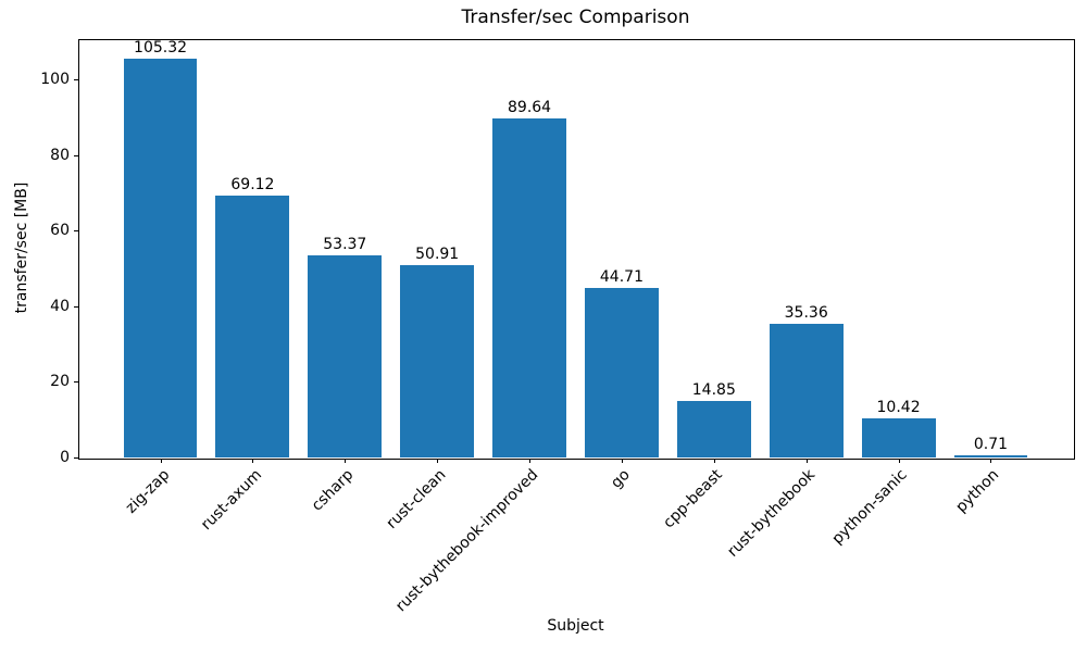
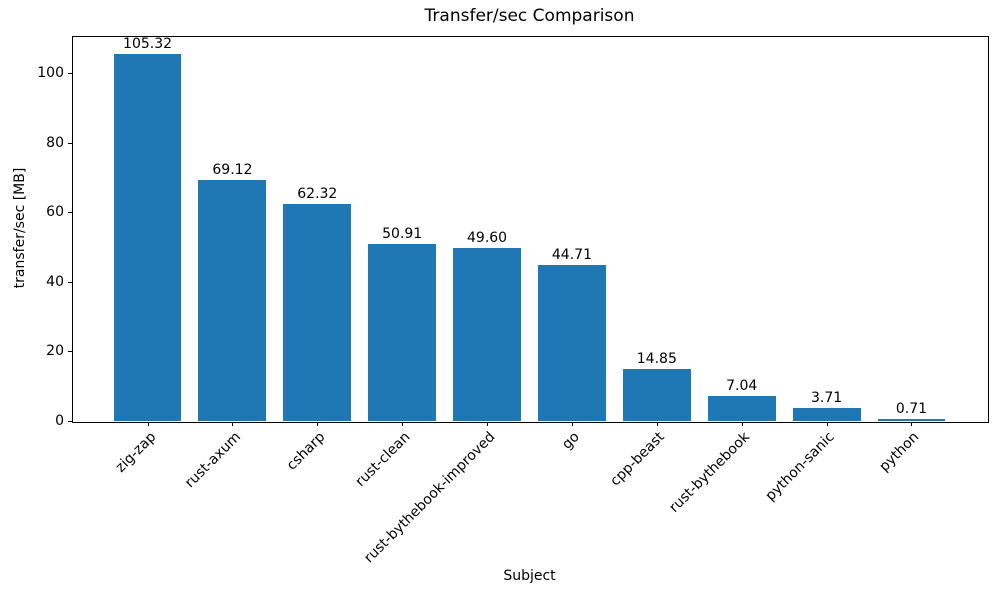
csharp: 53.37 -> 62.32
rust-bythebook-improved: 89.64 -> 49.60
rust-bythebook: 35.36 -> 7.04
python-sanic: 10.42 -> 3.71
